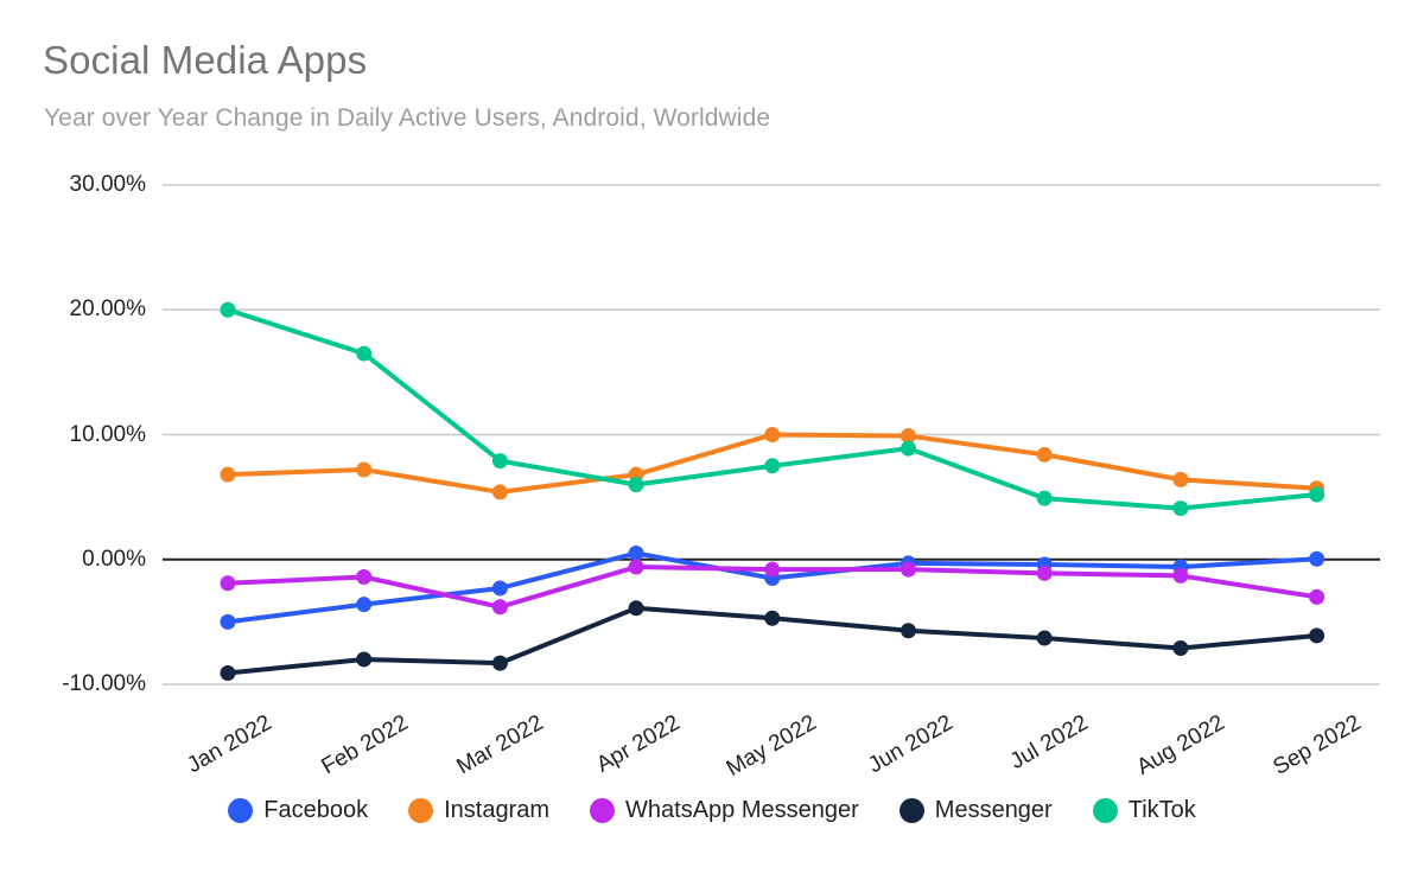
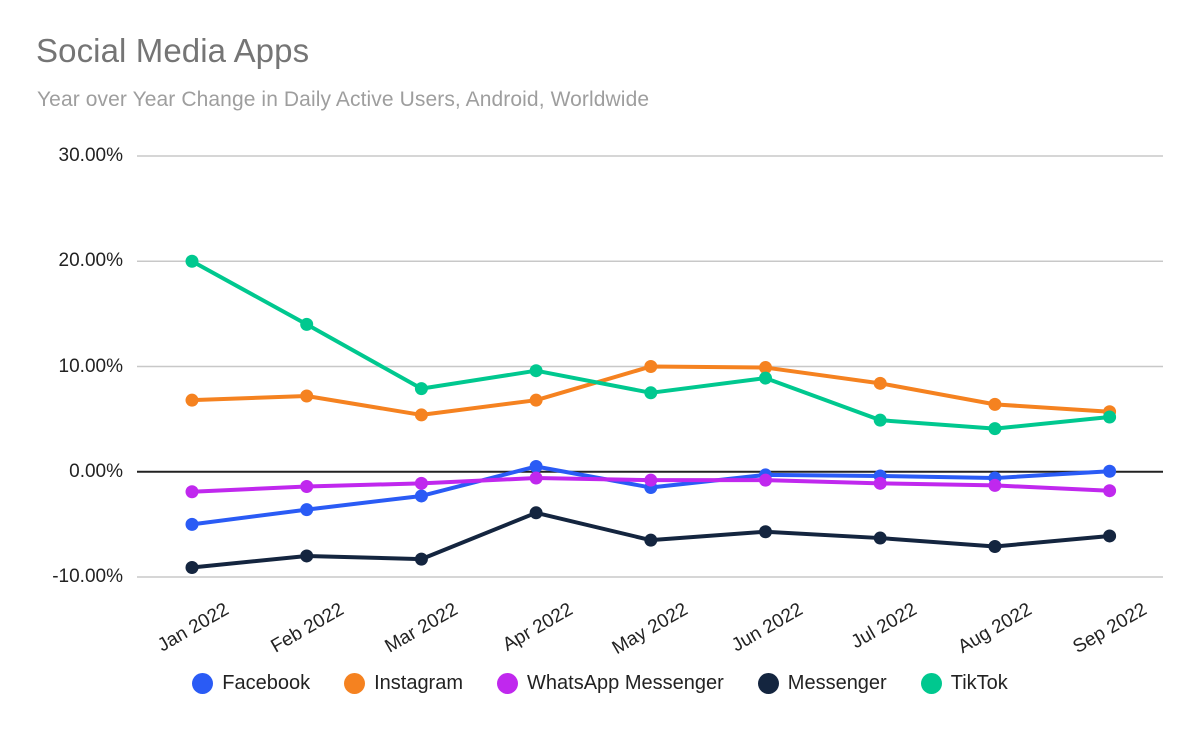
TikTok/Feb 2022: 16.5% -> 14.0%
WhatsApp Messenger/Mar 2022: -3.8% -> -1.1%
TikTok/Apr 2022: 6.0% -> 9.6%
Messenger/May 2022: -4.7% -> -6.5%
WhatsApp Messenger/Sep 2022: -3.0% -> -1.8%
